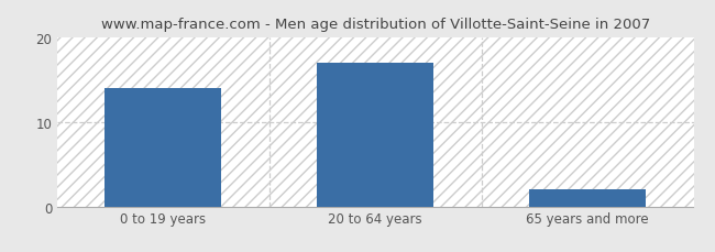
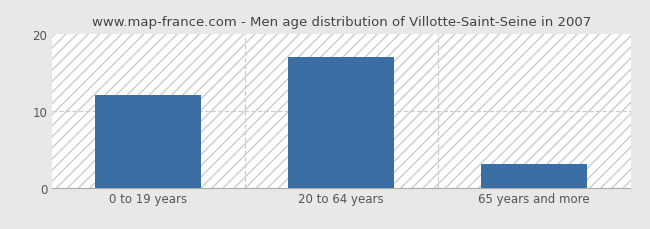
0 to 19 years: 14 -> 12
65 years and more: 2 -> 3
